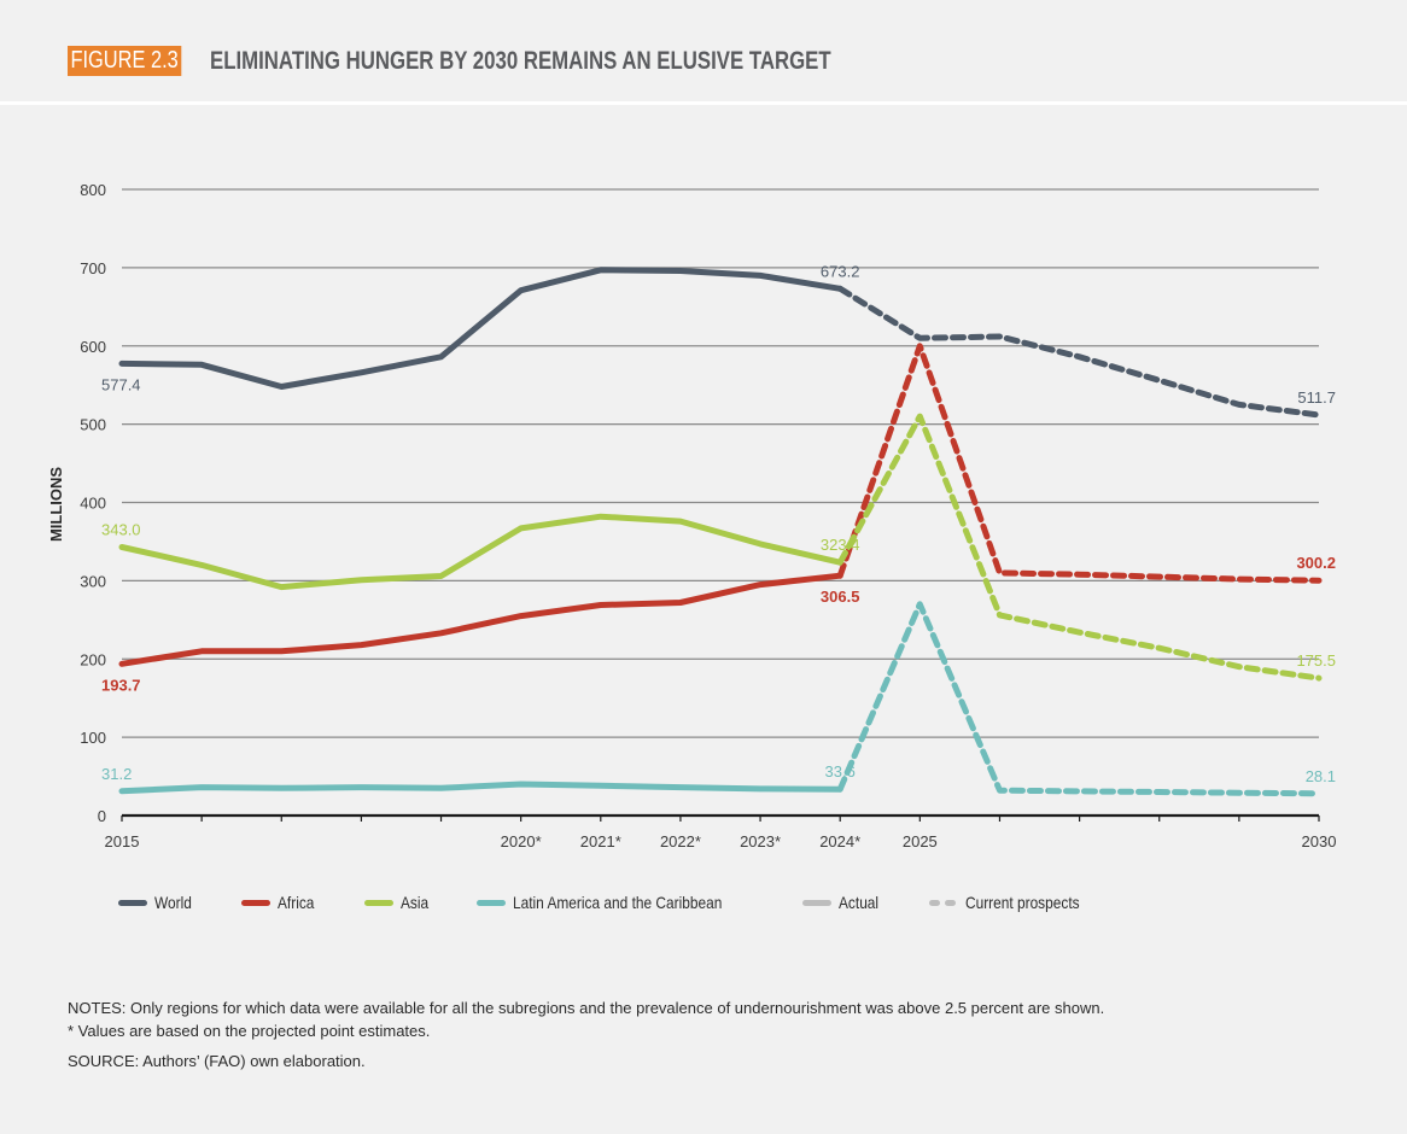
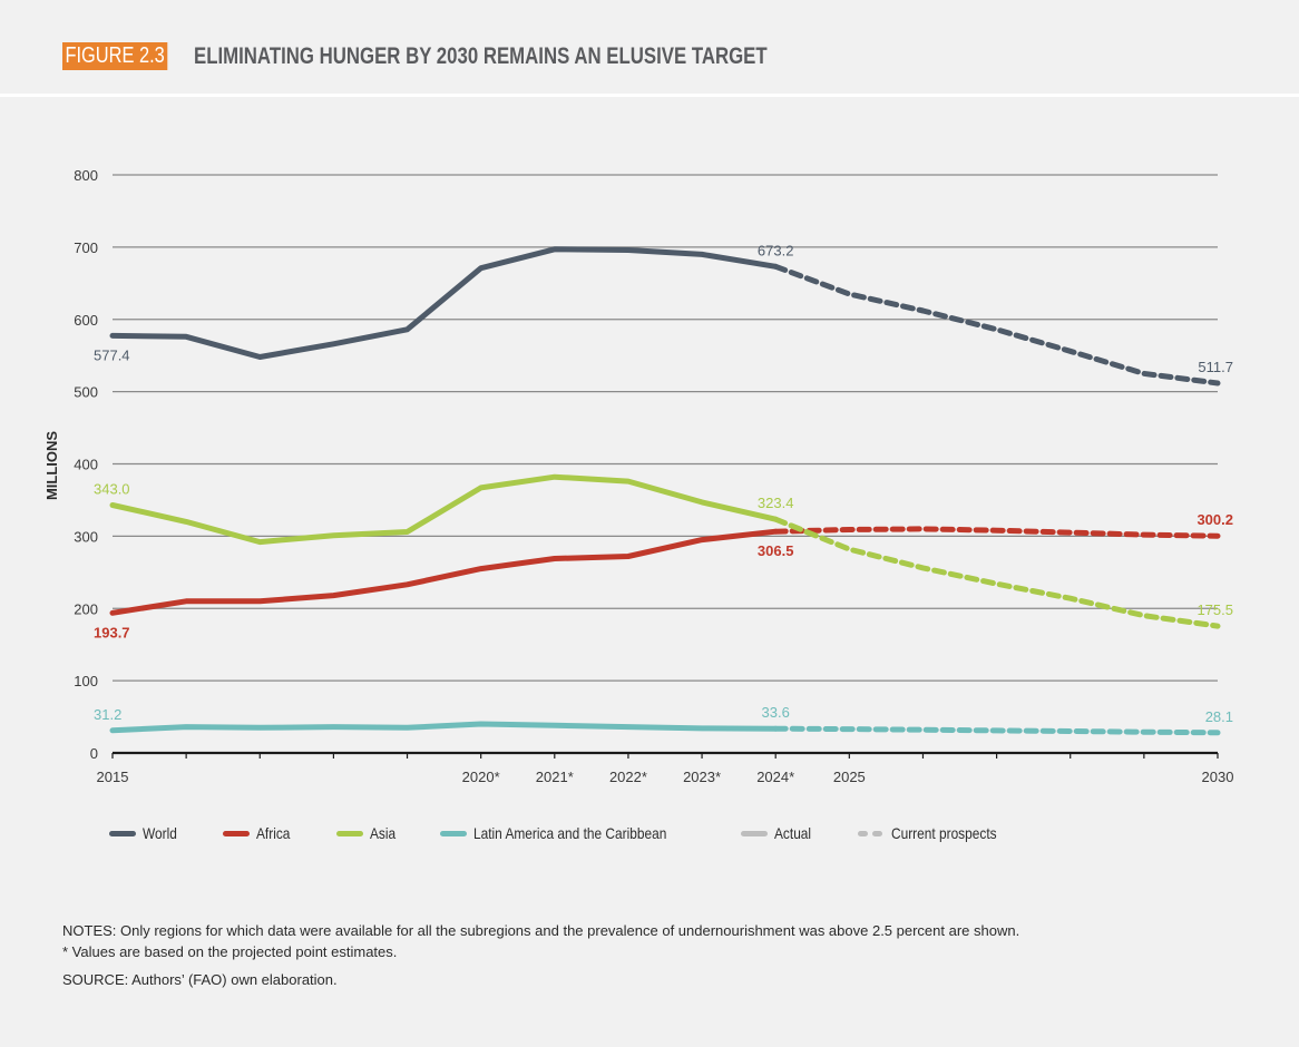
World/2025: 610 -> 640
Africa/2025: 600 -> 310
Asia/2025: 510 -> 280
Latin America and the Caribbean/2025: 270 -> 30
